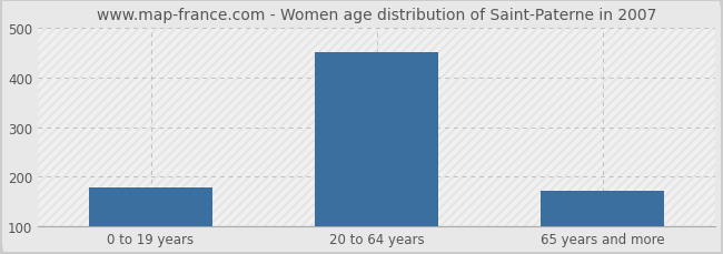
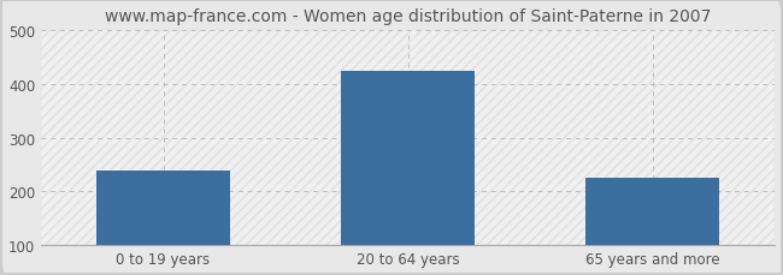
0 to 19 years: 178 -> 240
20 to 64 years: 452 -> 425
65 years and more: 172 -> 225
